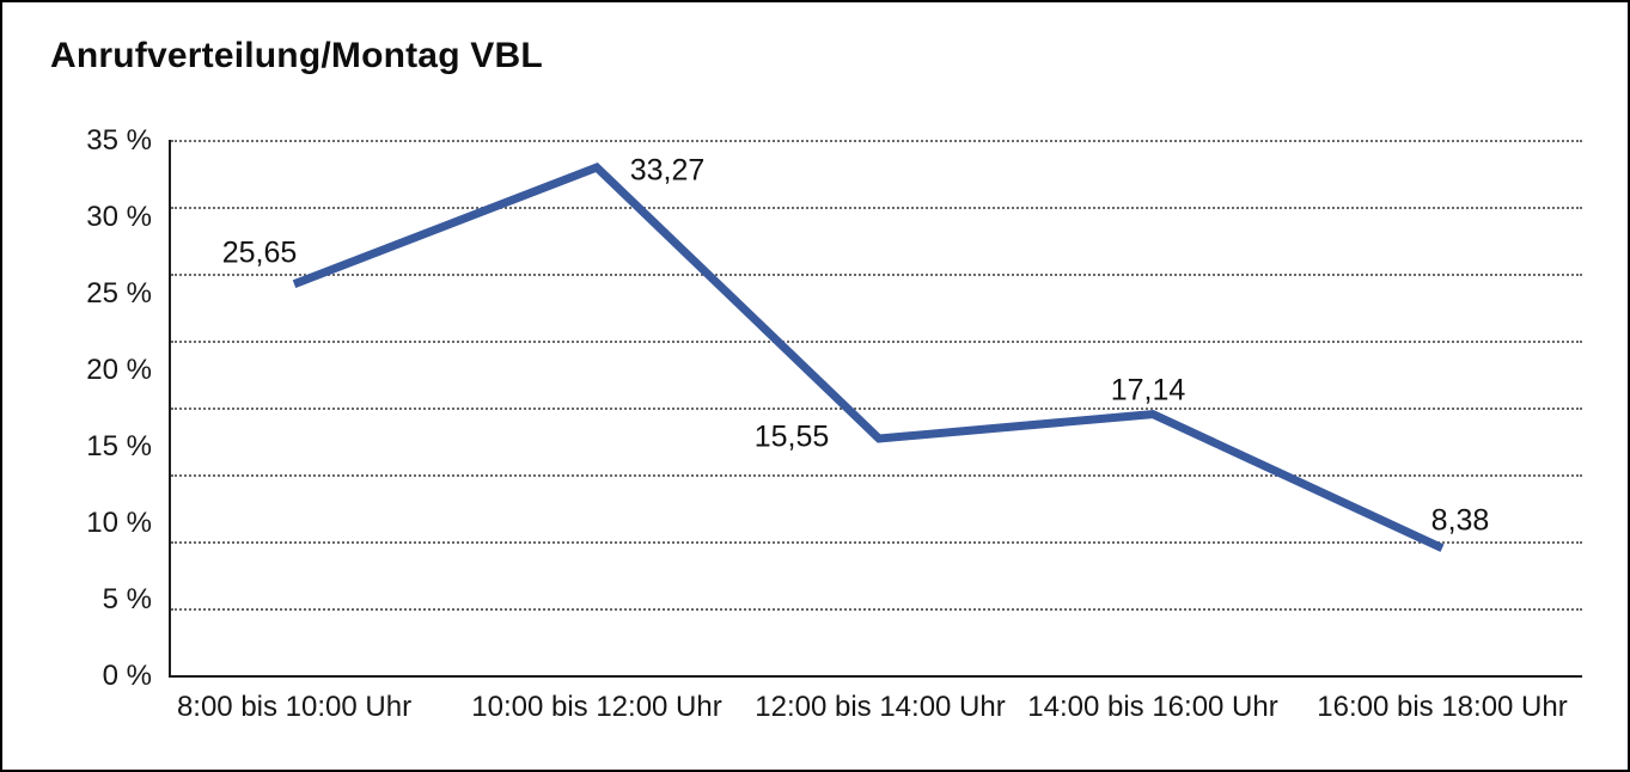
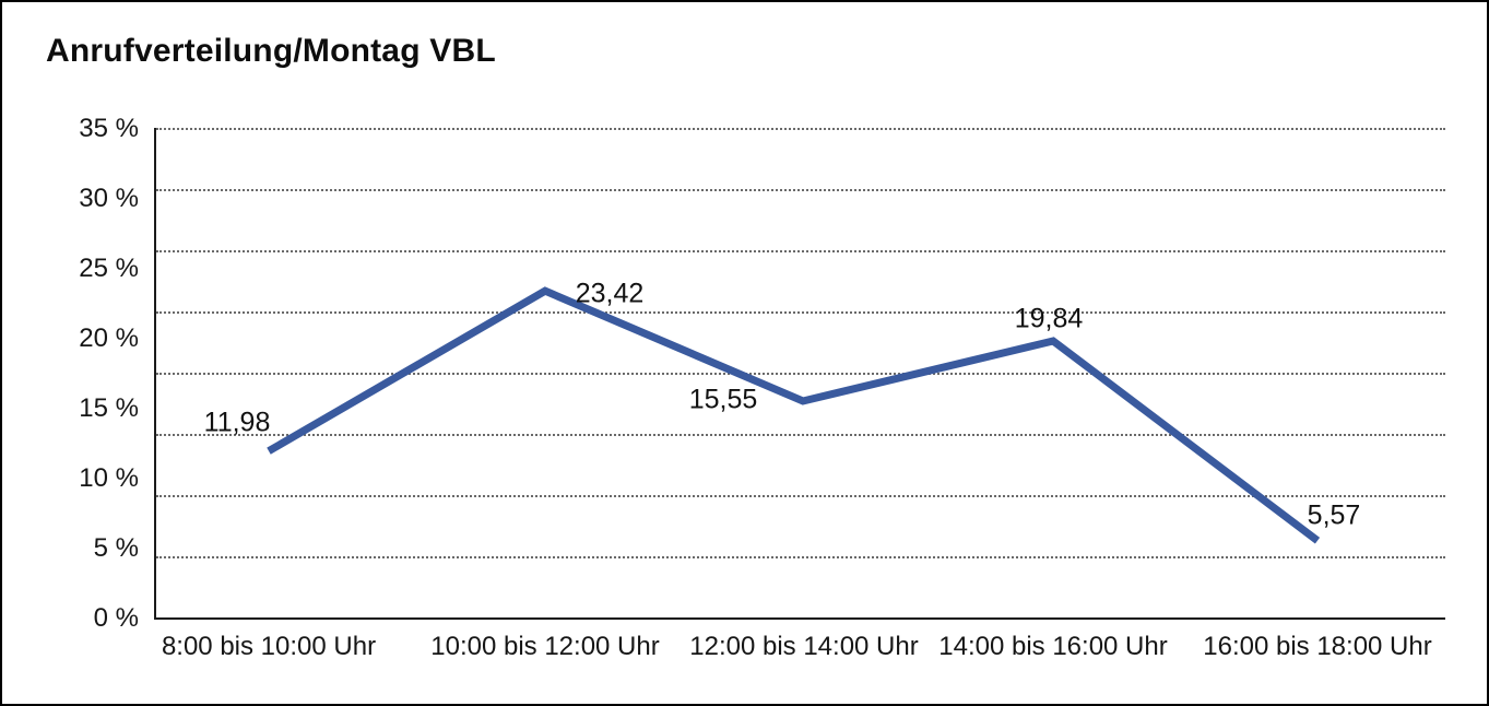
8:00 bis 10:00 Uhr: 25,65 -> 11,98
10:00 bis 12:00 Uhr: 33,27 -> 23,42
14:00 bis 16:00 Uhr: 17,14 -> 19,84
16:00 bis 18:00 Uhr: 8,38 -> 5,57
